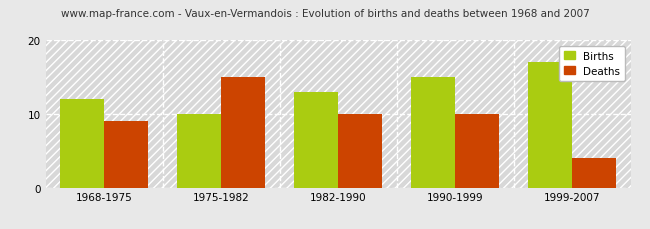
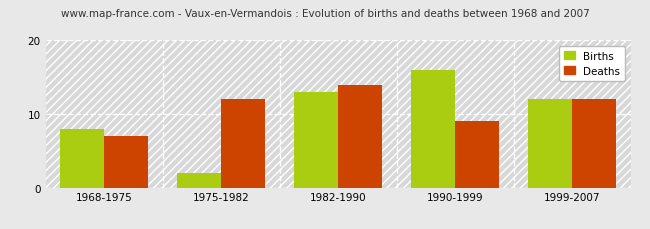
Births/1968-1975: 12 -> 8
Deaths/1968-1975: 9 -> 7
Births/1975-1982: 10 -> 2
Deaths/1975-1982: 15 -> 12
Deaths/1982-1990: 10 -> 14
Births/1990-1999: 15 -> 16
Deaths/1990-1999: 10 -> 9
Births/1999-2007: 17 -> 12
Deaths/1999-2007: 4 -> 12
